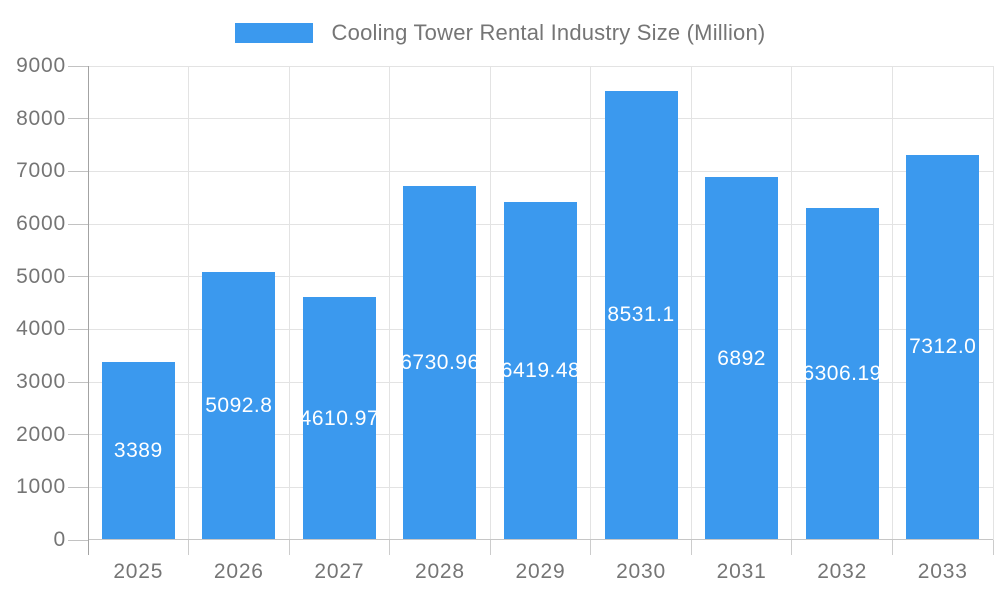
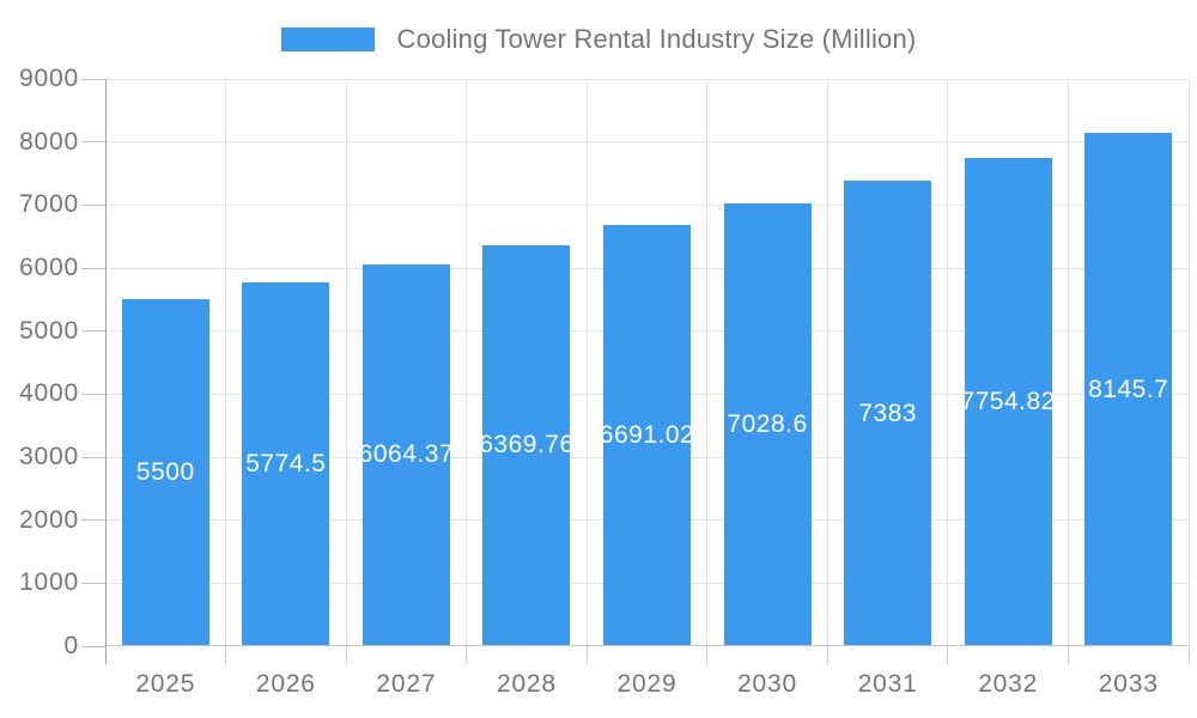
2025: 3389 -> 5500
2026: 5092.8 -> 5774.5
2027: 4610.97 -> 6064.37
2028: 6730.96 -> 6369.76
2029: 6419.48 -> 6691.02
2030: 8531.1 -> 7028.6
2031: 6892 -> 7383
2032: 6306.19 -> 7754.82
2033: 7312.0 -> 8145.7
